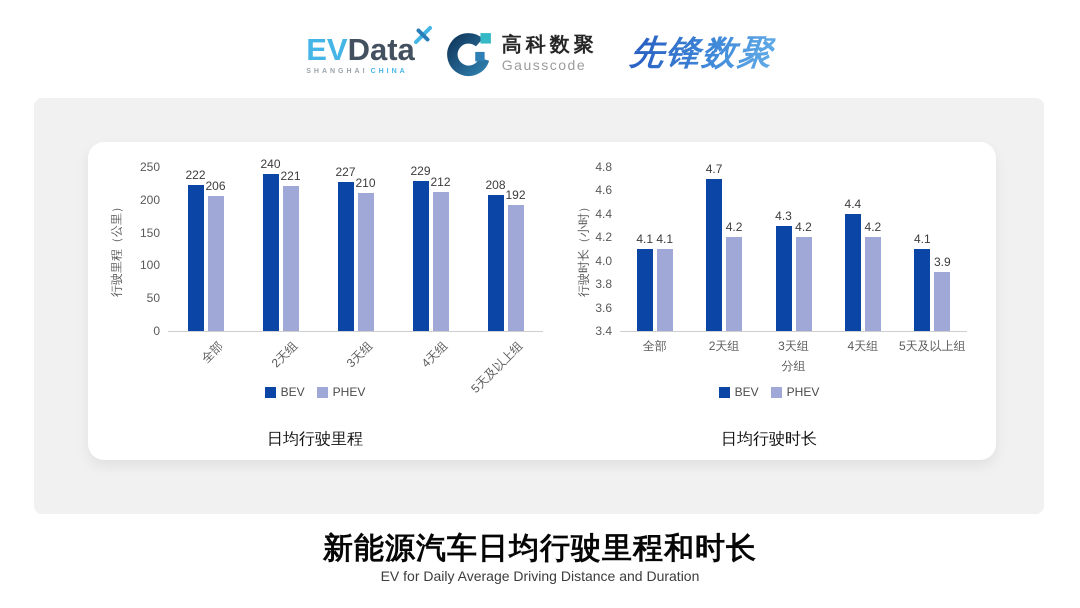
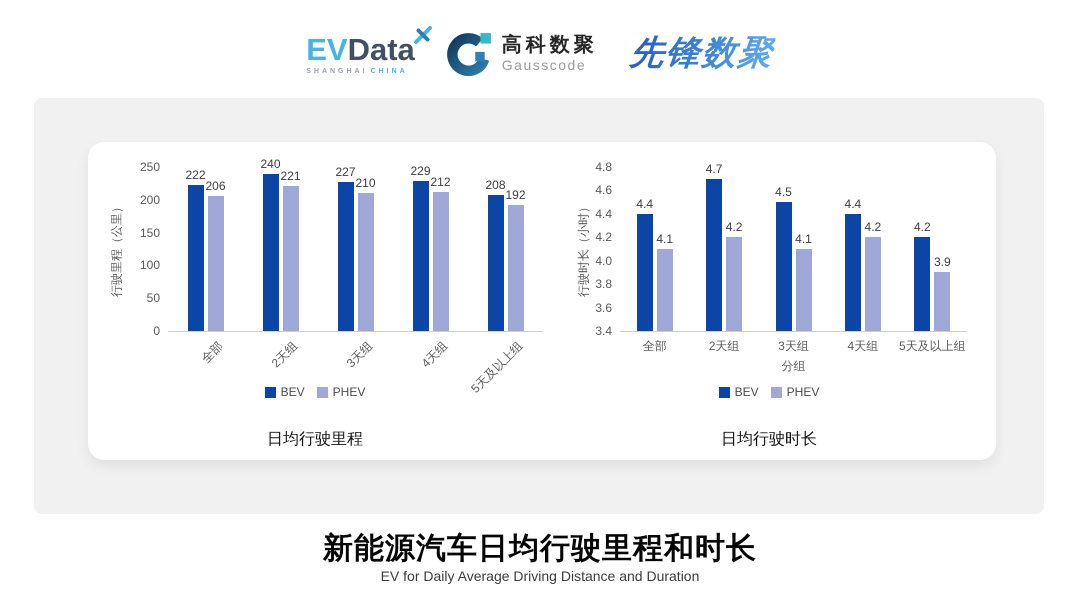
日均行驶时长/BEV/全部: 4.1 -> 4.4
日均行驶时长/BEV/3天组: 4.3 -> 4.5
日均行驶时长/PHEV/3天组: 4.2 -> 4.1
日均行驶时长/BEV/5天及以上组: 4.1 -> 4.2
